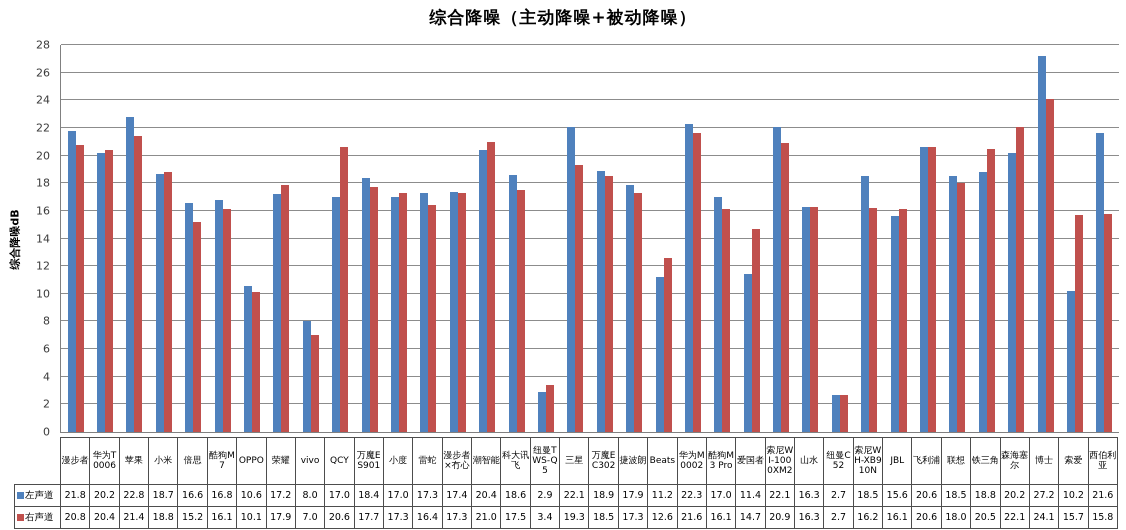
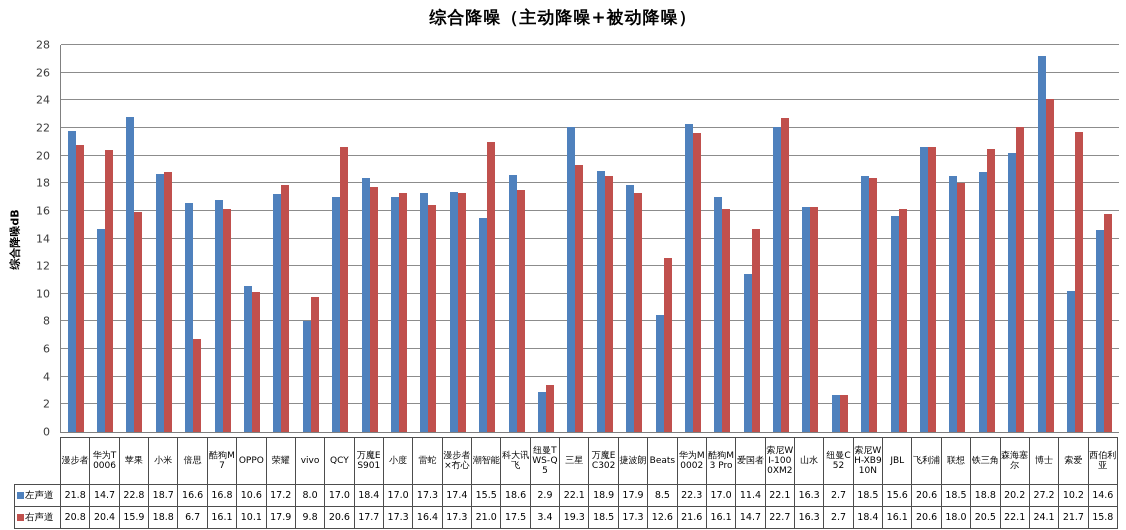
左声道/华为T0006: 20.2 -> 14.7
右声道/苹果: 21.4 -> 15.9
右声道/倍思: 15.2 -> 6.7
右声道/vivo: 7.0 -> 9.8
左声道/潮智能: 20.4 -> 15.5
左声道/Beats: 11.2 -> 8.5
右声道/索尼WI-1000XM2: 20.9 -> 22.7
右声道/索尼WH-XB910N: 16.2 -> 18.4
右声道/索爱: 15.7 -> 21.7
左声道/西伯利亚: 21.6 -> 14.6
